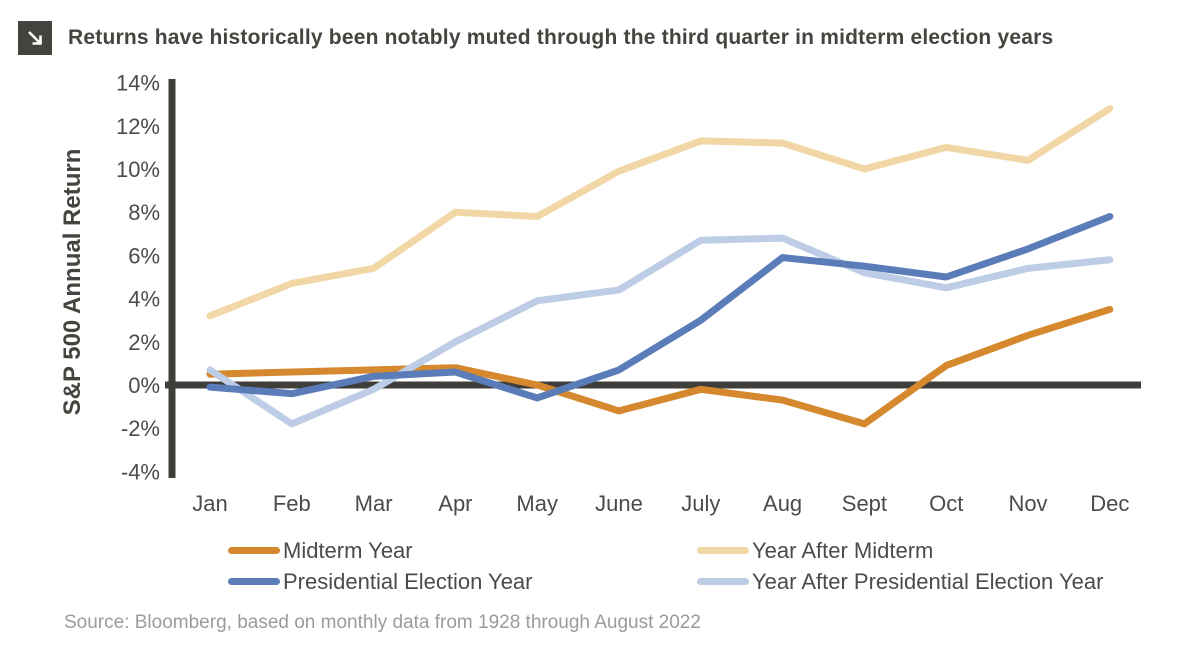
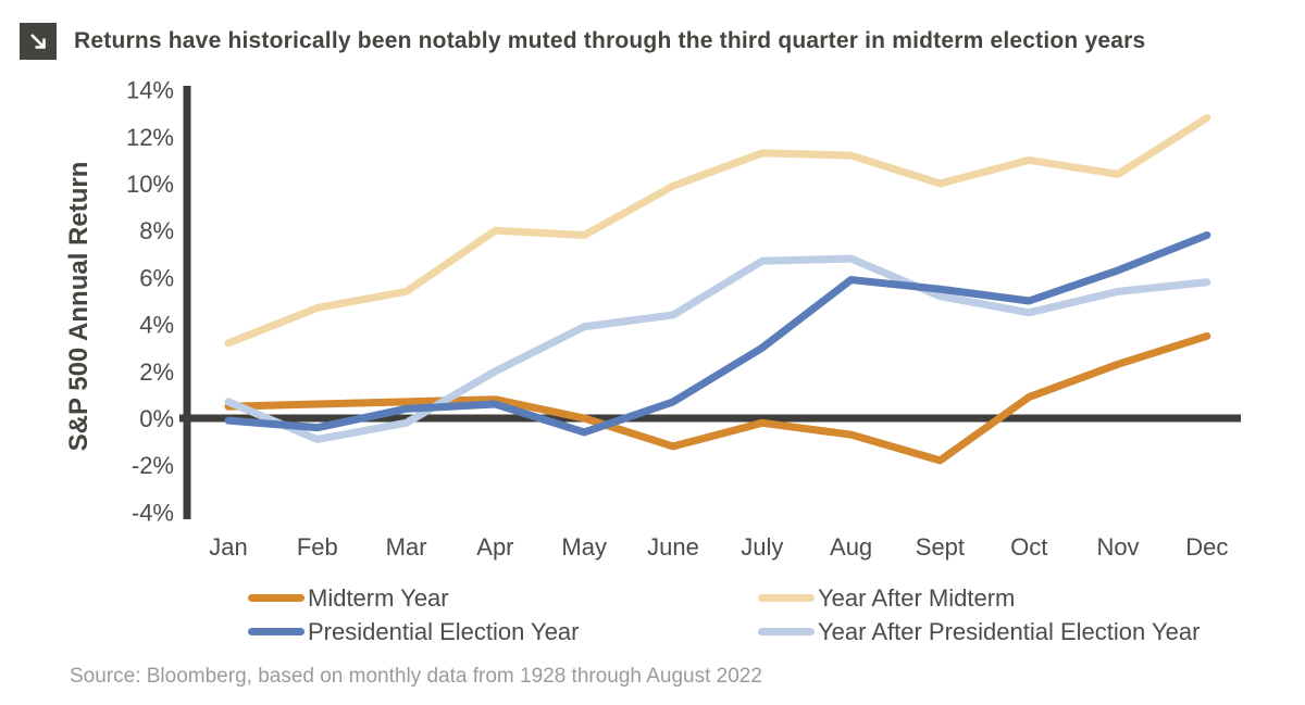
Year After Presidential Election Year/Feb: -1.8% -> -0.9%
